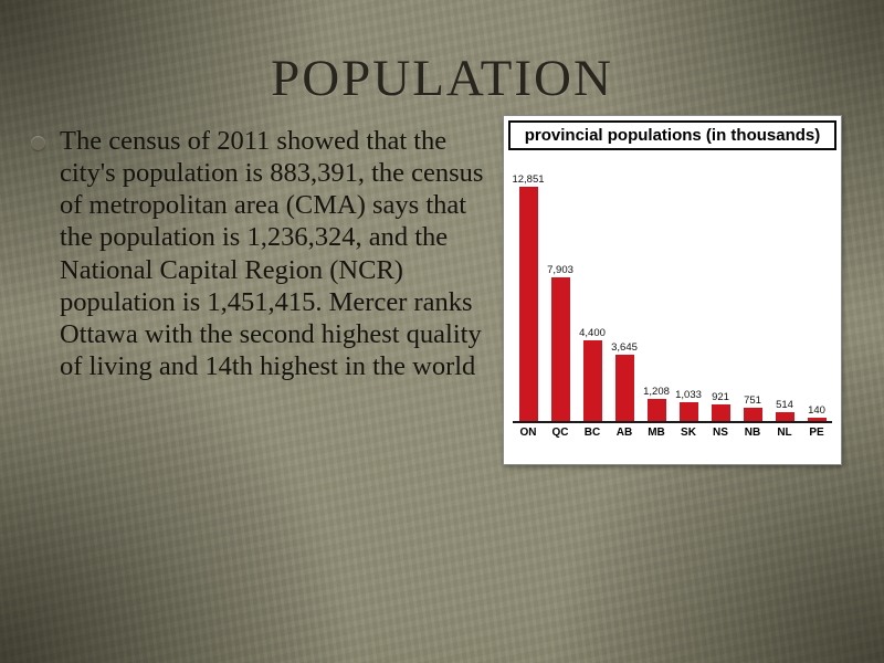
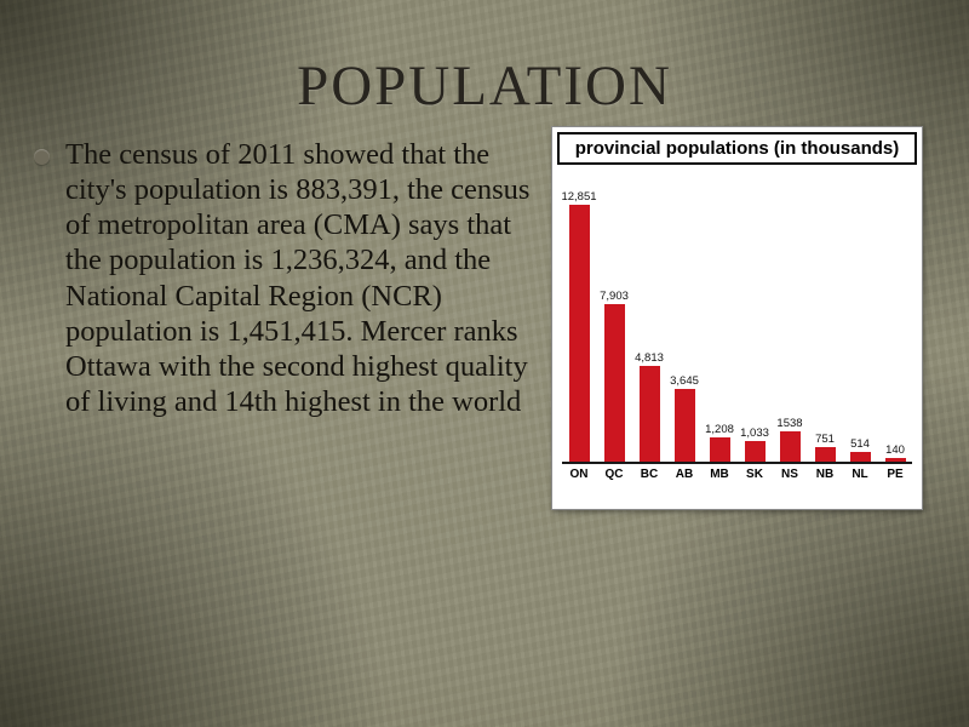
BC: 4,400 -> 4,813
NS: 921 -> 1538
